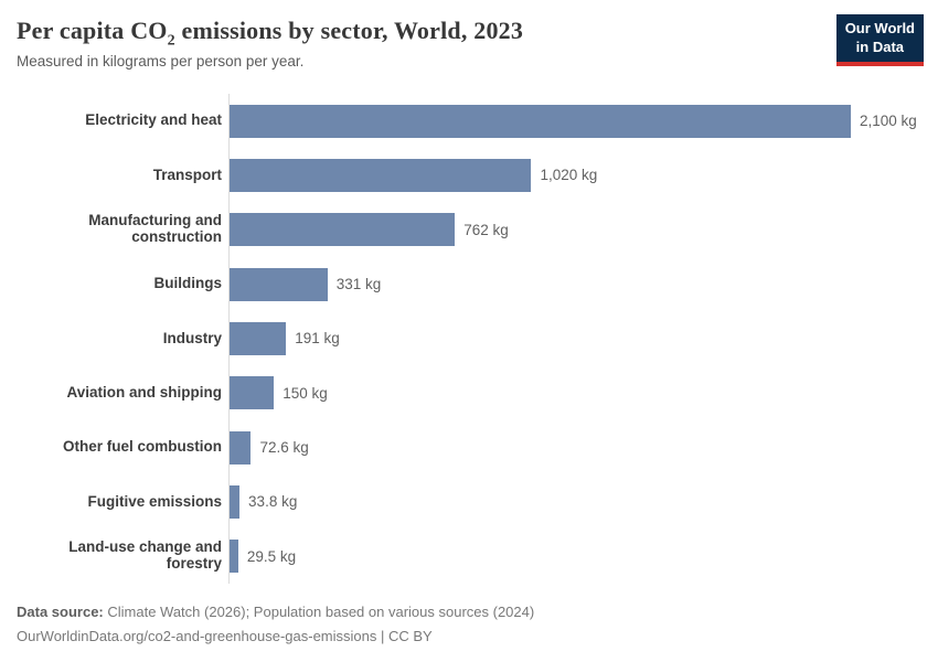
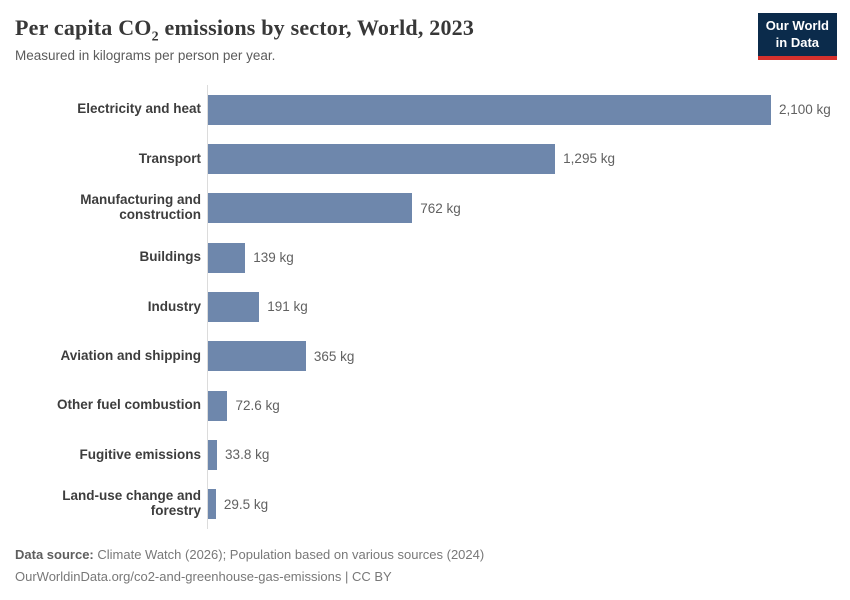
Transport: 1,020 -> 1,295
Buildings: 331 -> 139
Aviation and shipping: 150 -> 365
